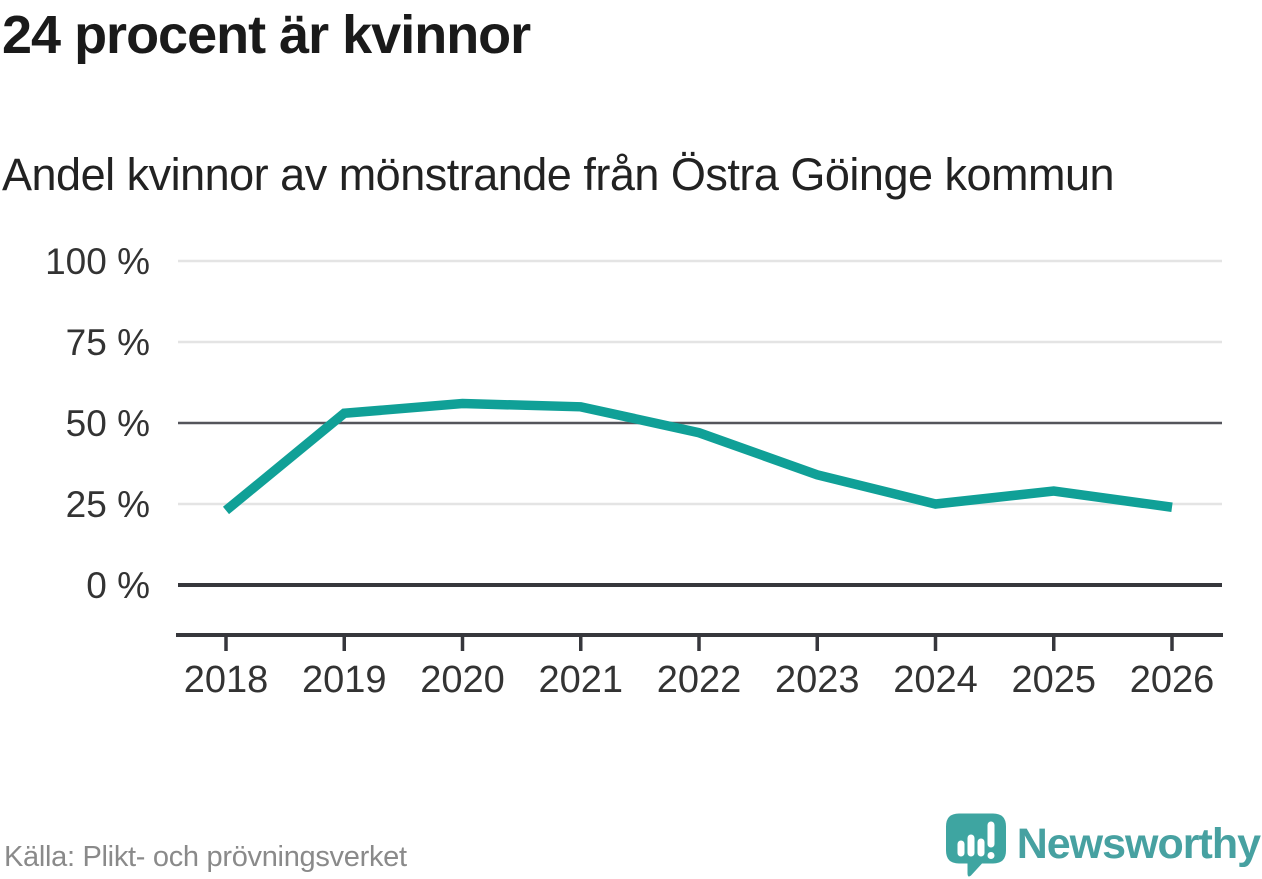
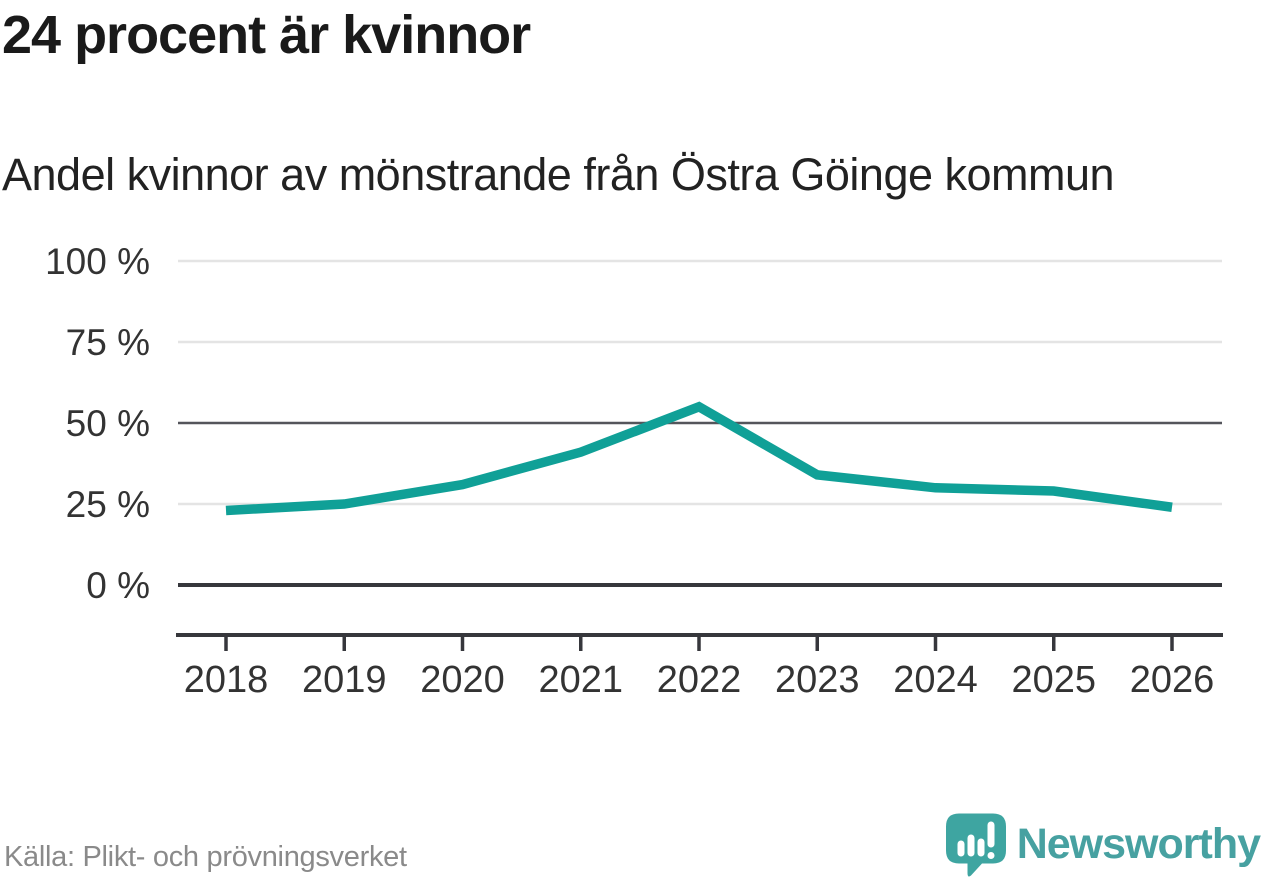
2019: 53% -> 25%
2020: 56% -> 31%
2021: 55% -> 41%
2022: 47% -> 55%
2024: 25% -> 30%
